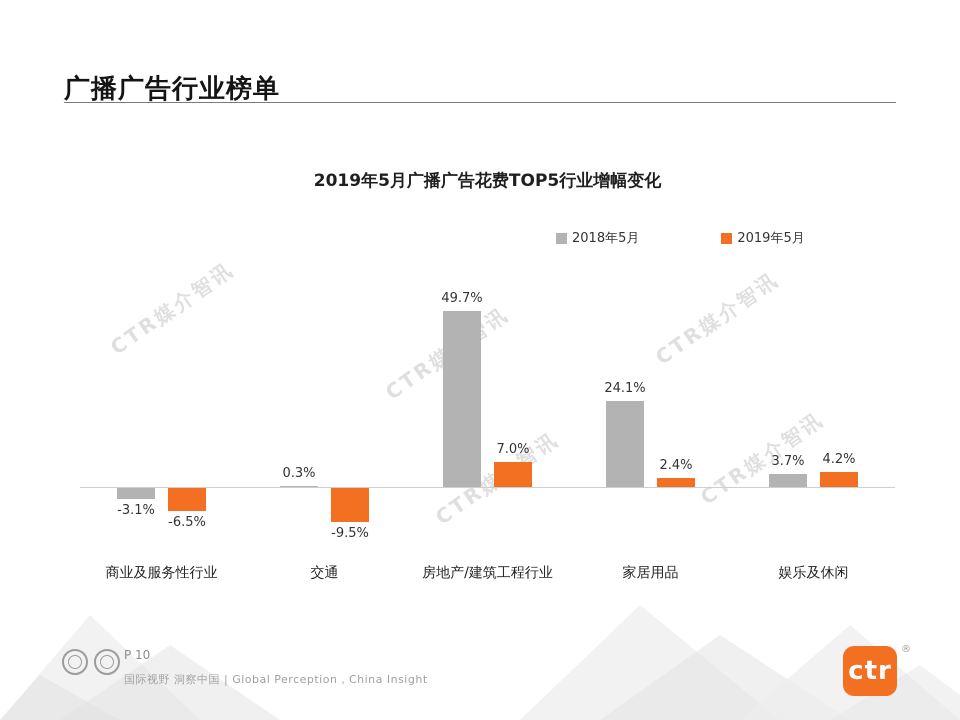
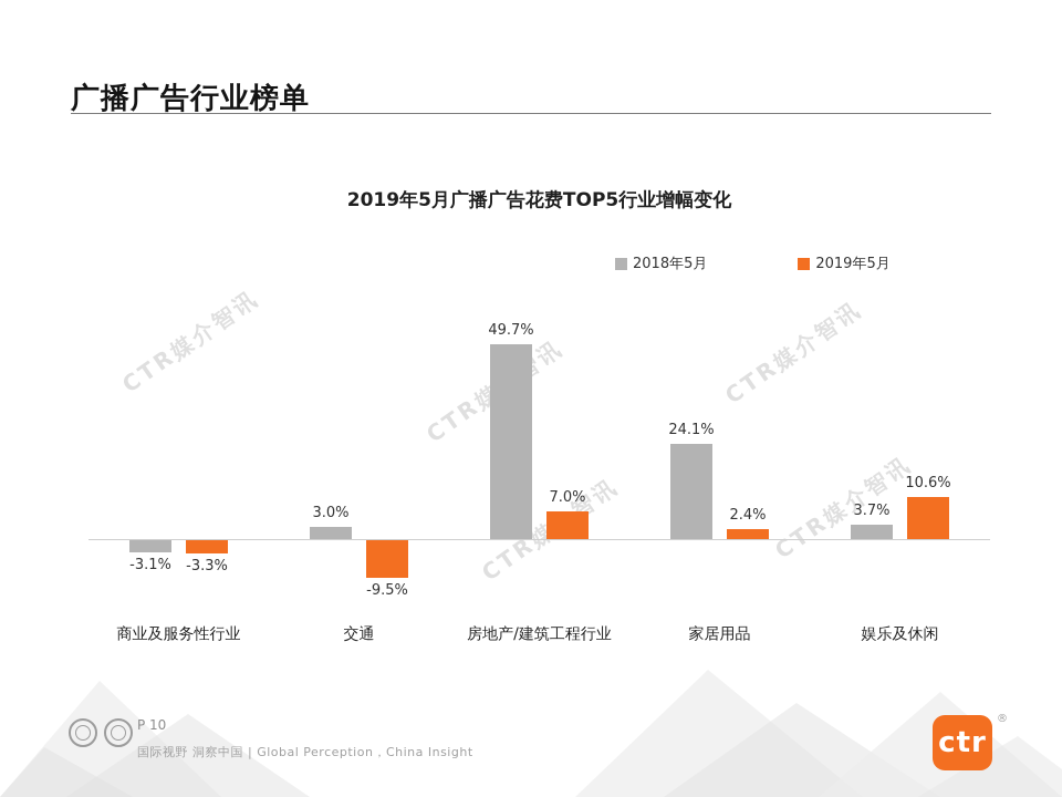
2019年5月/商业及服务性行业: -6.5% -> -3.3%
2018年5月/交通: 0.3% -> 3.0%
2019年5月/娱乐及休闲: 4.2% -> 10.6%
